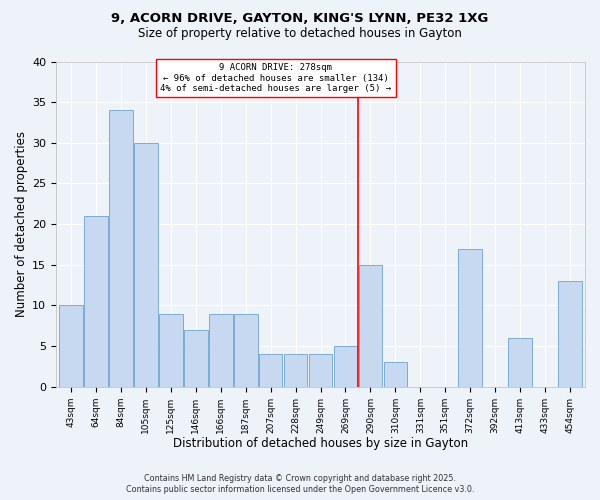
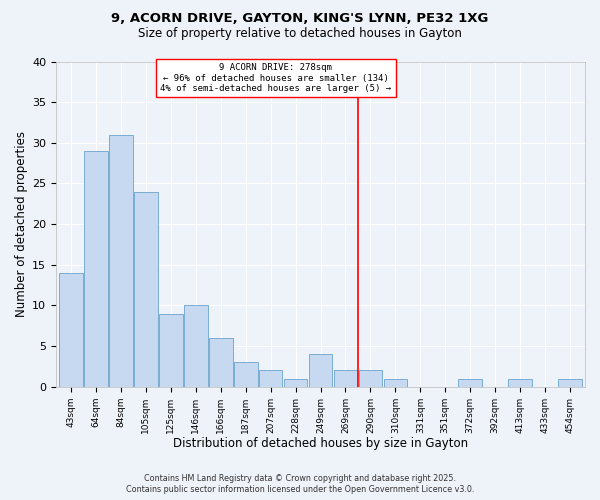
43sqm: 10 -> 14
64sqm: 21 -> 29
84sqm: 34 -> 31
105sqm: 30 -> 24
146sqm: 7 -> 10
166sqm: 9 -> 6
187sqm: 9 -> 3
207sqm: 4 -> 2
228sqm: 4 -> 1
269sqm: 5 -> 2
290sqm: 15 -> 2
310sqm: 3 -> 1
372sqm: 17 -> 1
413sqm: 6 -> 1
454sqm: 13 -> 1
